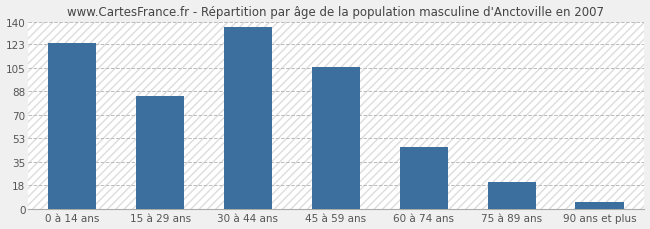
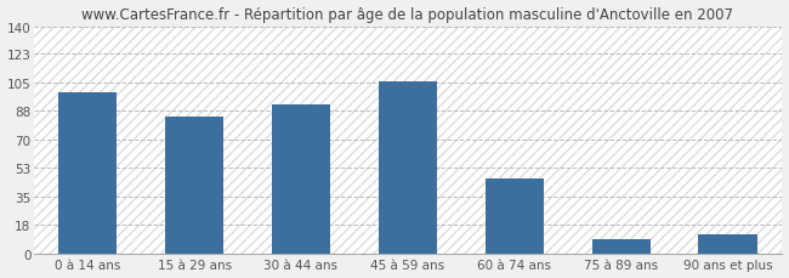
0 à 14 ans: 124 -> 99
30 à 44 ans: 136 -> 92
75 à 89 ans: 20 -> 9
90 ans et plus: 5 -> 12
